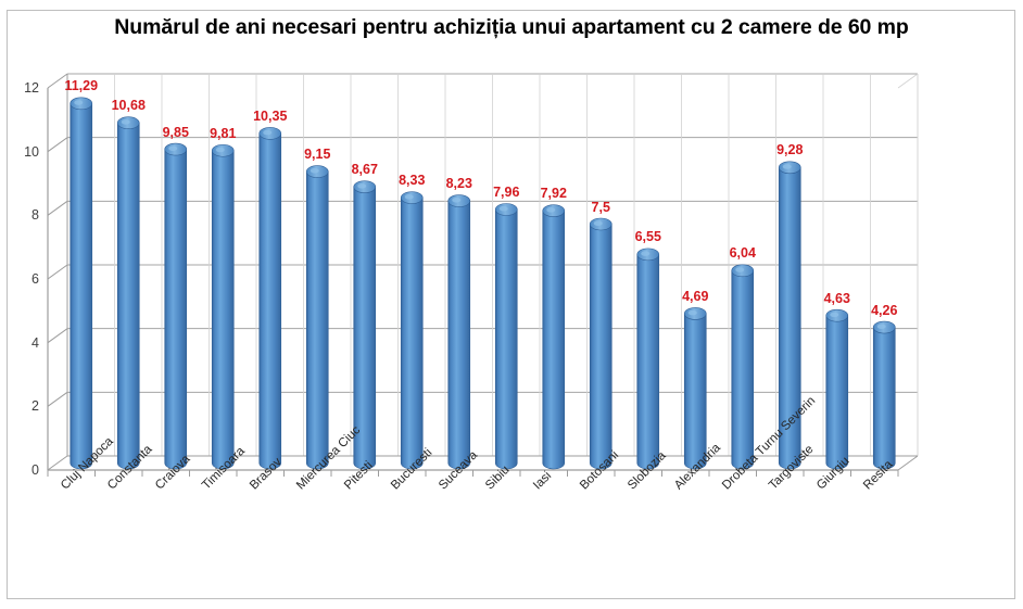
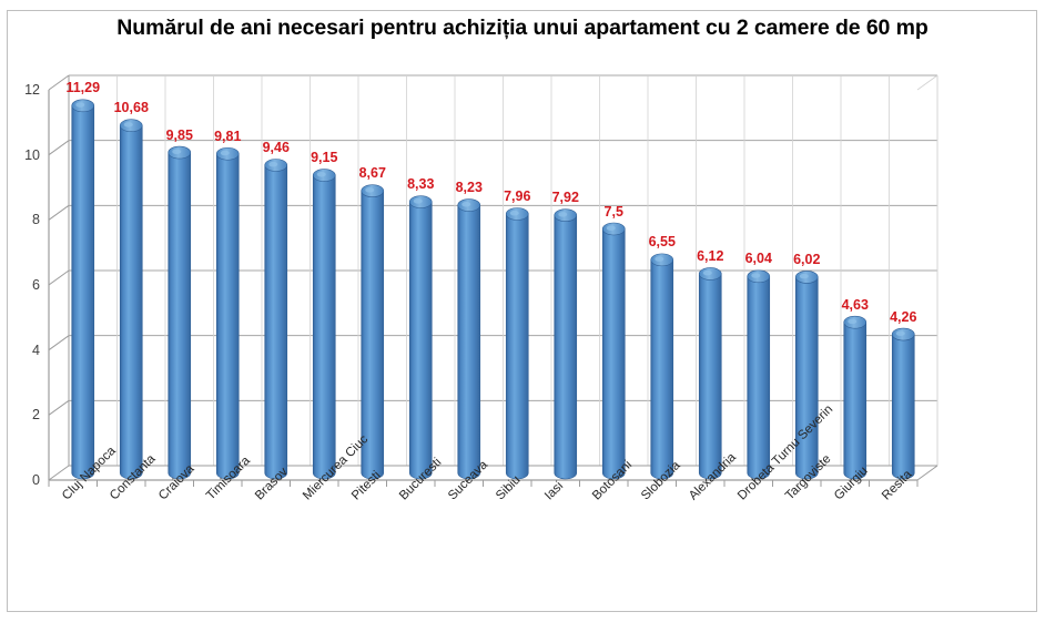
Brasov: 10,35 -> 9,46
Alexandria: 4,69 -> 6,12
Targoviste: 9,28 -> 6,02
